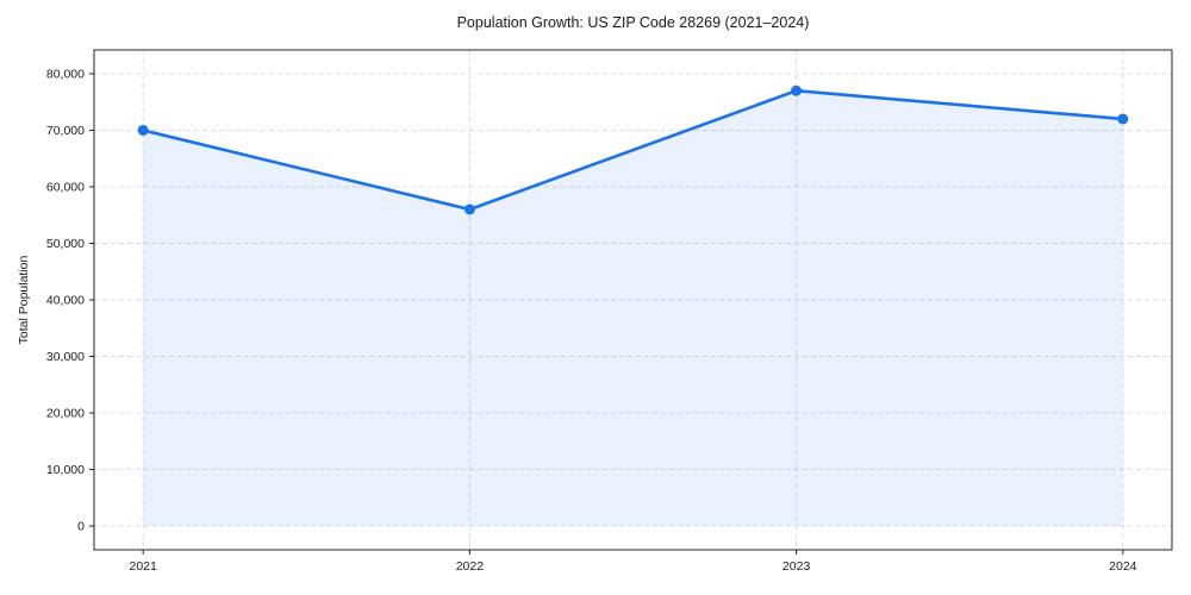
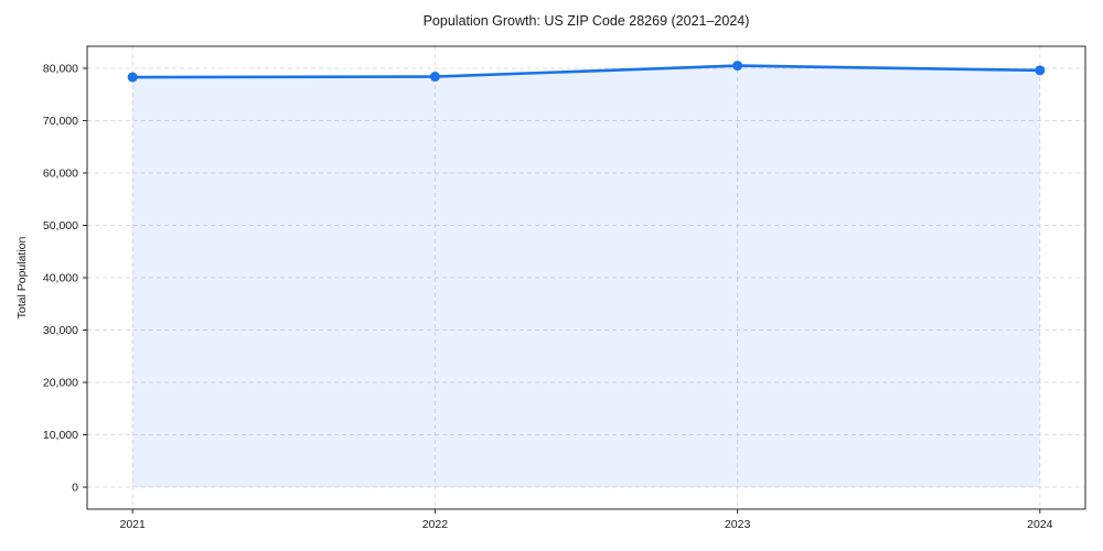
2021: 70000 -> 78000
2022: 56000 -> 78000
2023: 77000 -> 80000
2024: 72000 -> 80000
